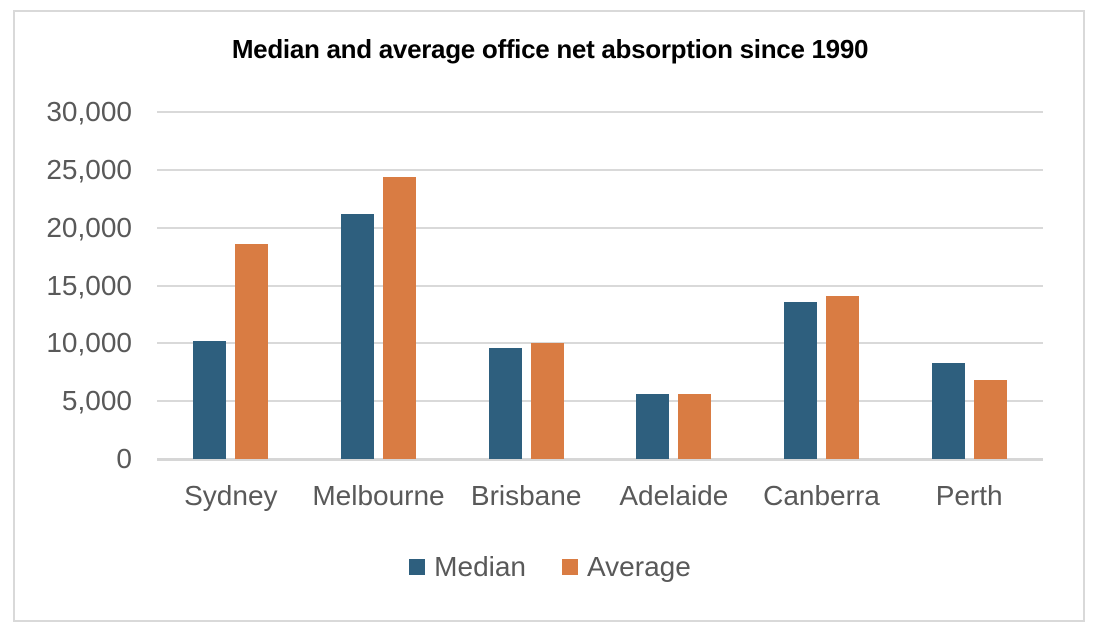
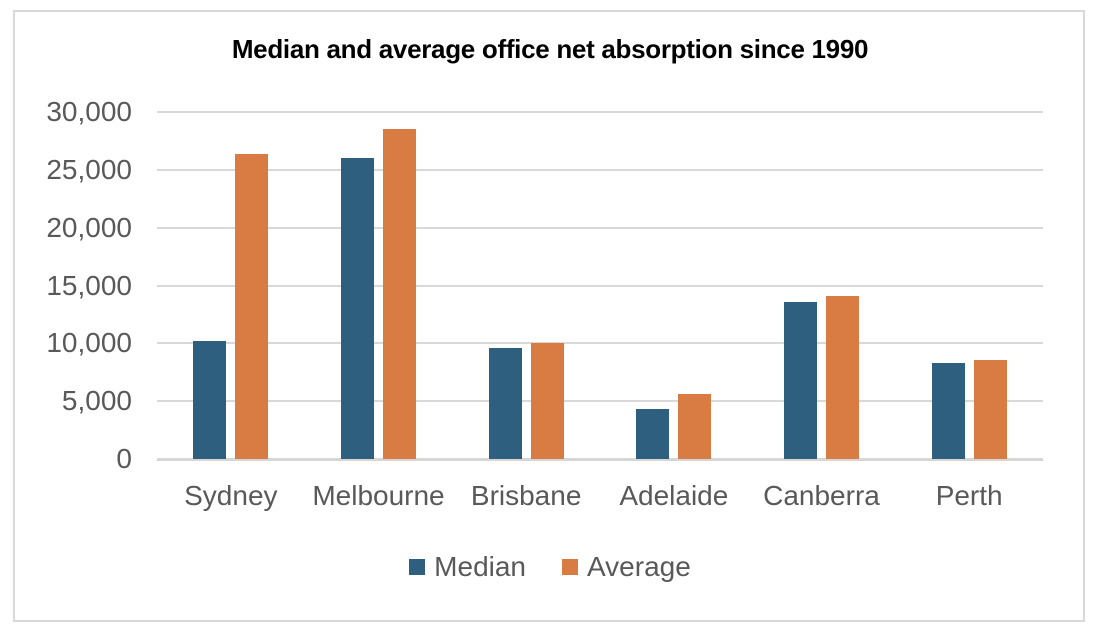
Average/Sydney: 18600 -> 26400
Median/Melbourne: 21200 -> 26000
Average/Melbourne: 24400 -> 28500
Median/Adelaide: 5600 -> 4300
Average/Perth: 6800 -> 8600
